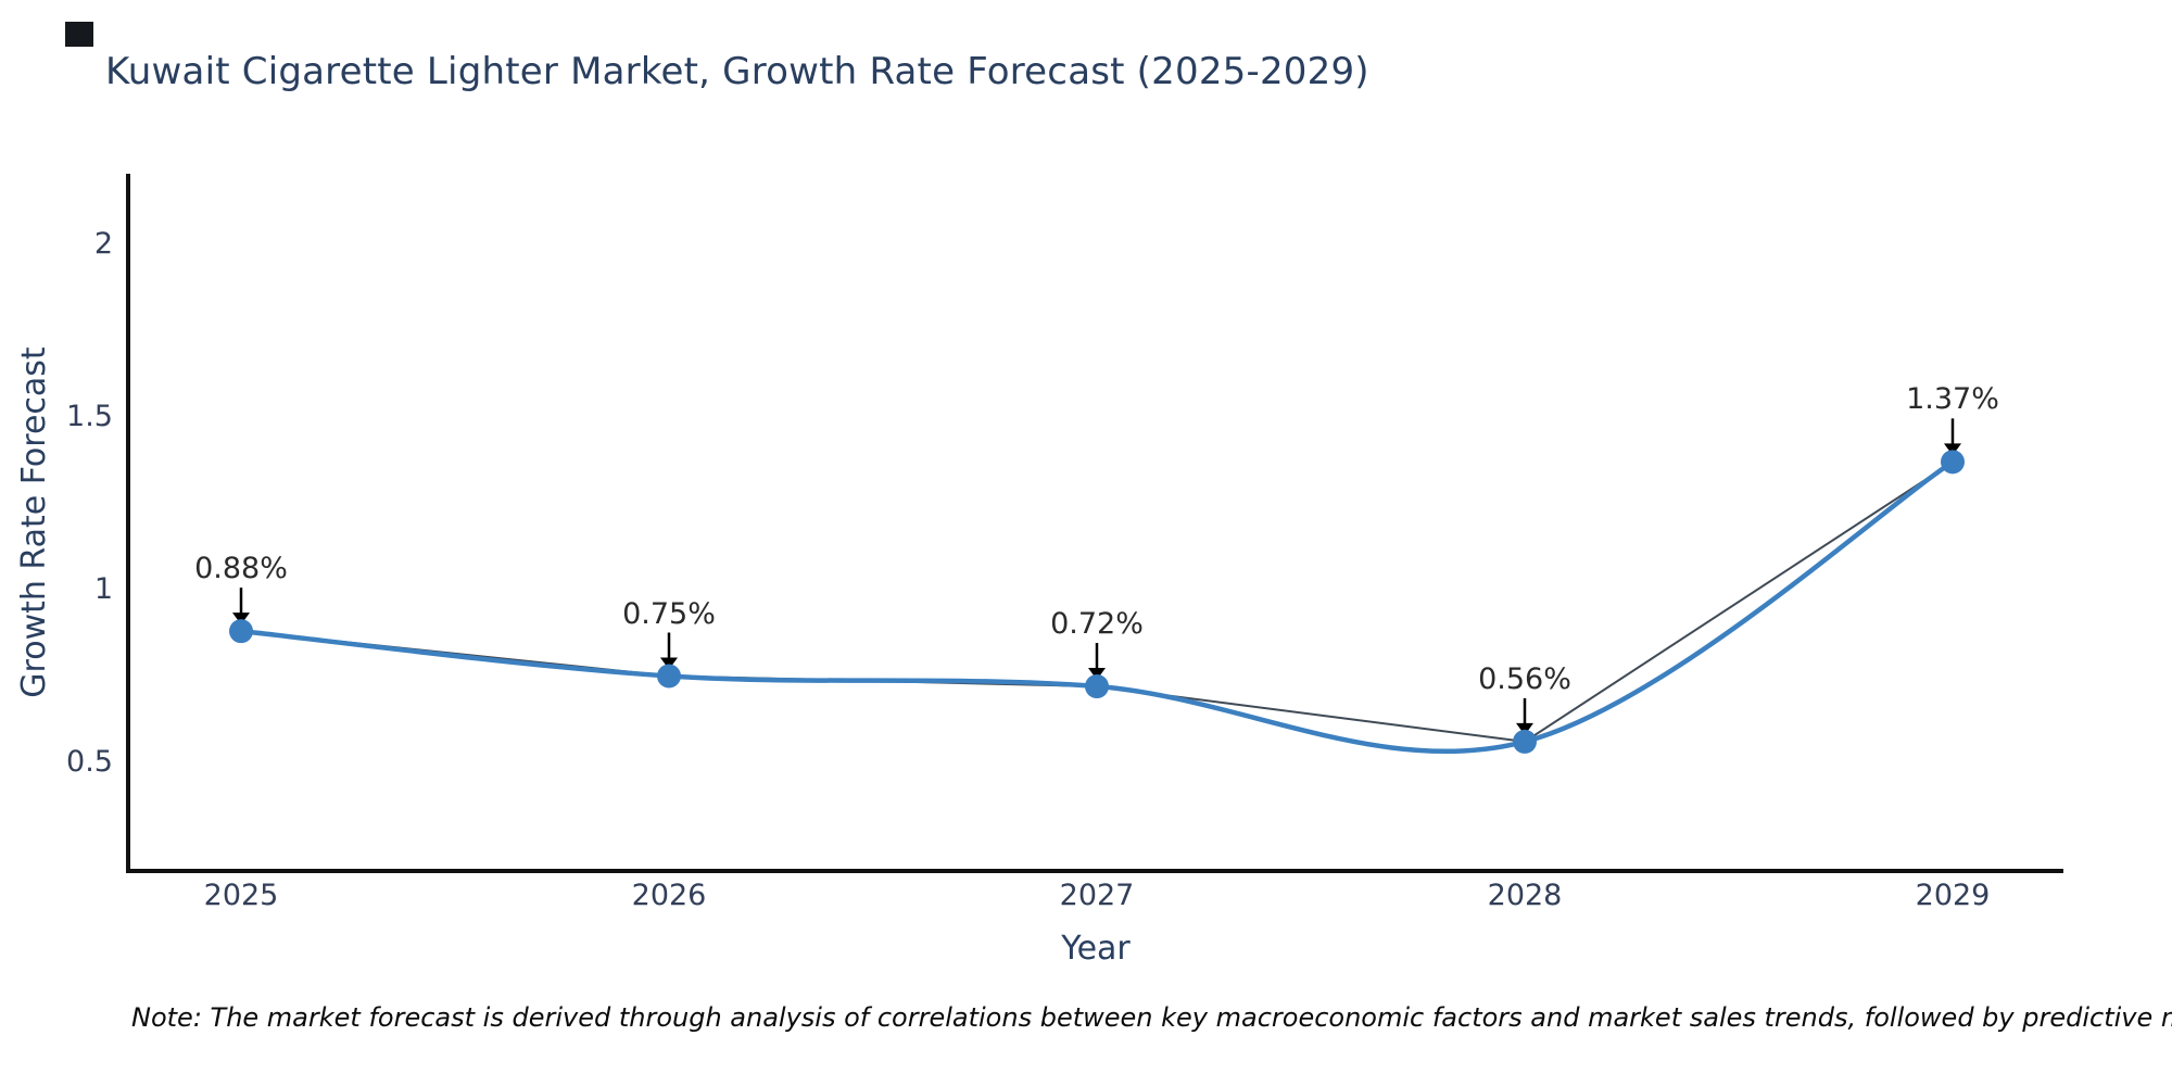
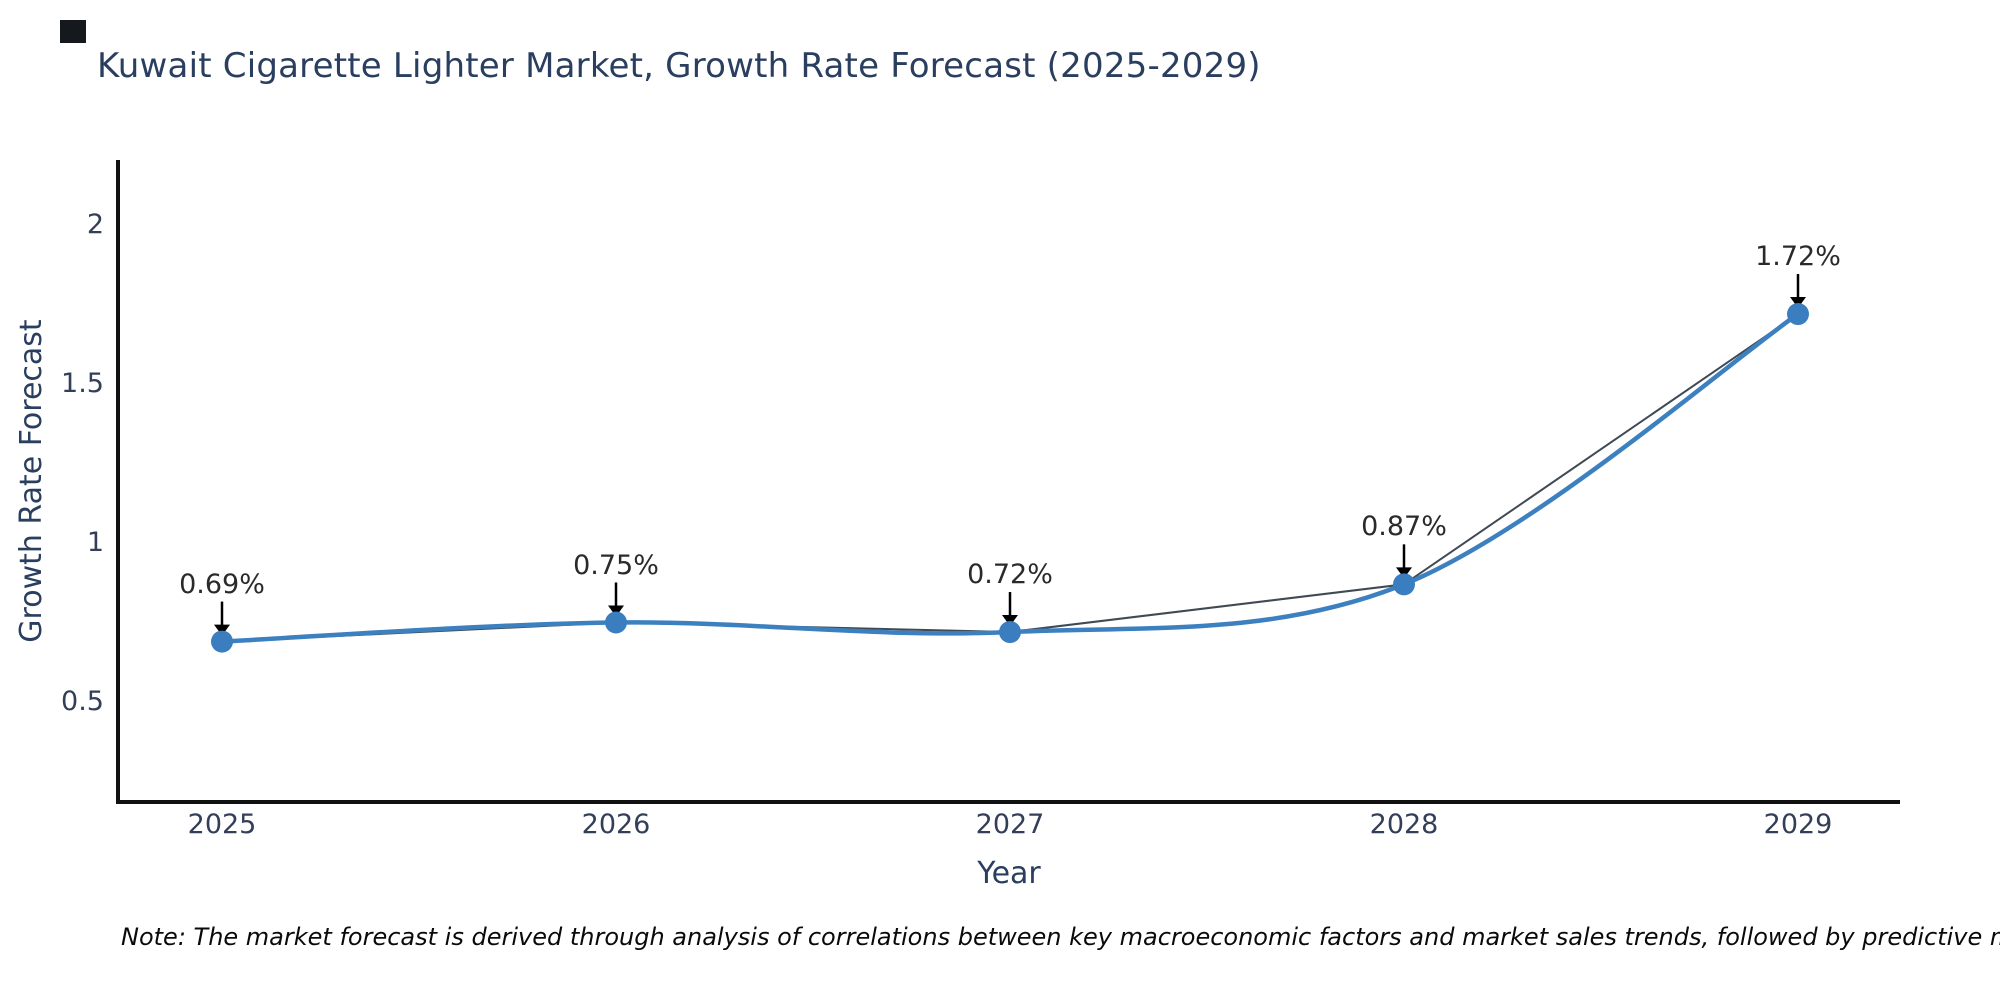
2025: 0.88% -> 0.69%
2028: 0.56% -> 0.87%
2029: 1.37% -> 1.72%
